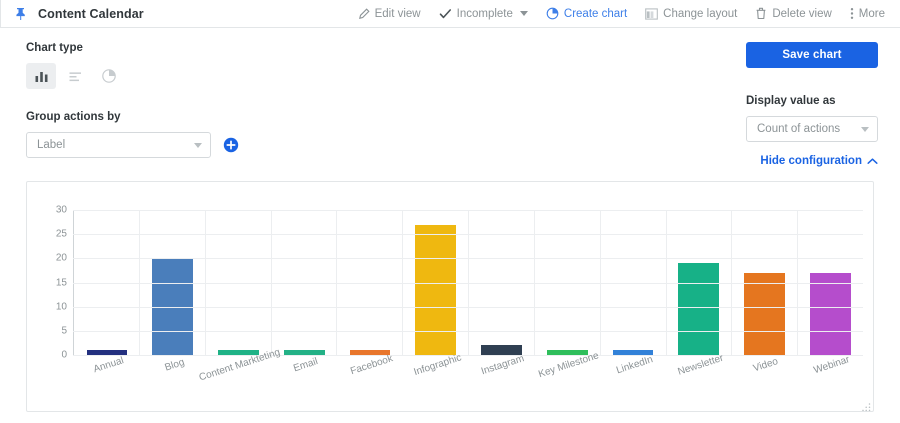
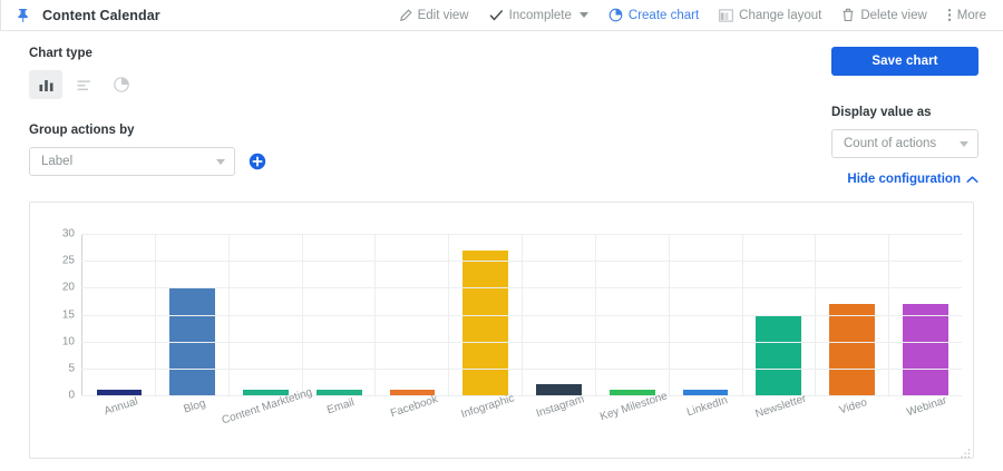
Newsletter: 19 -> 15
